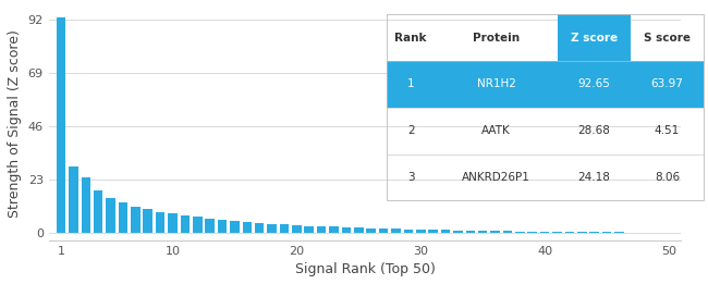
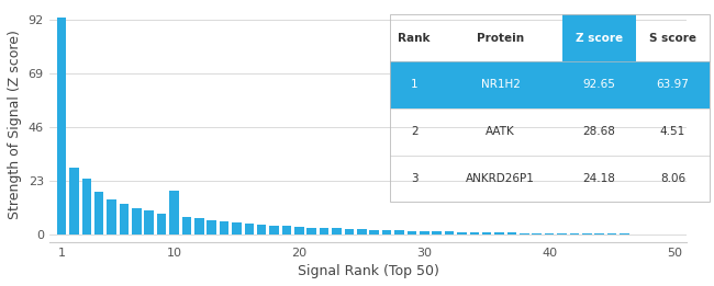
10: 8.3 -> 19.0
